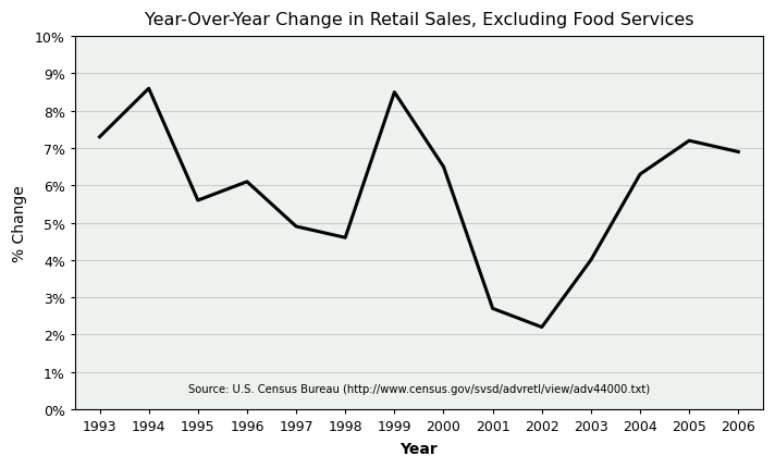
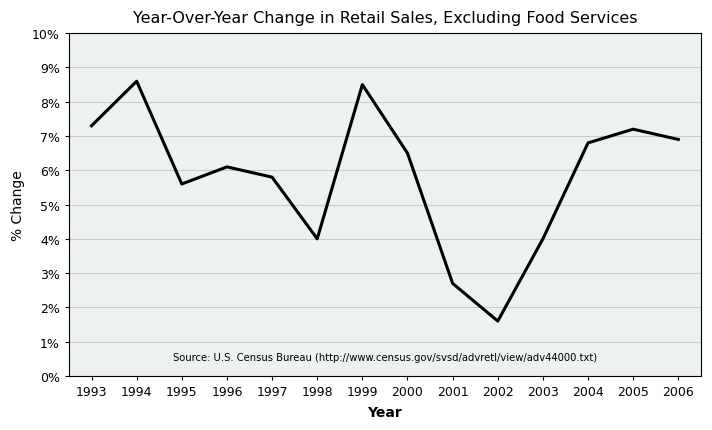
1997: 4.9% -> 5.8%
1998: 4.6% -> 4.0%
2002: 2.2% -> 1.6%
2004: 6.3% -> 6.8%
